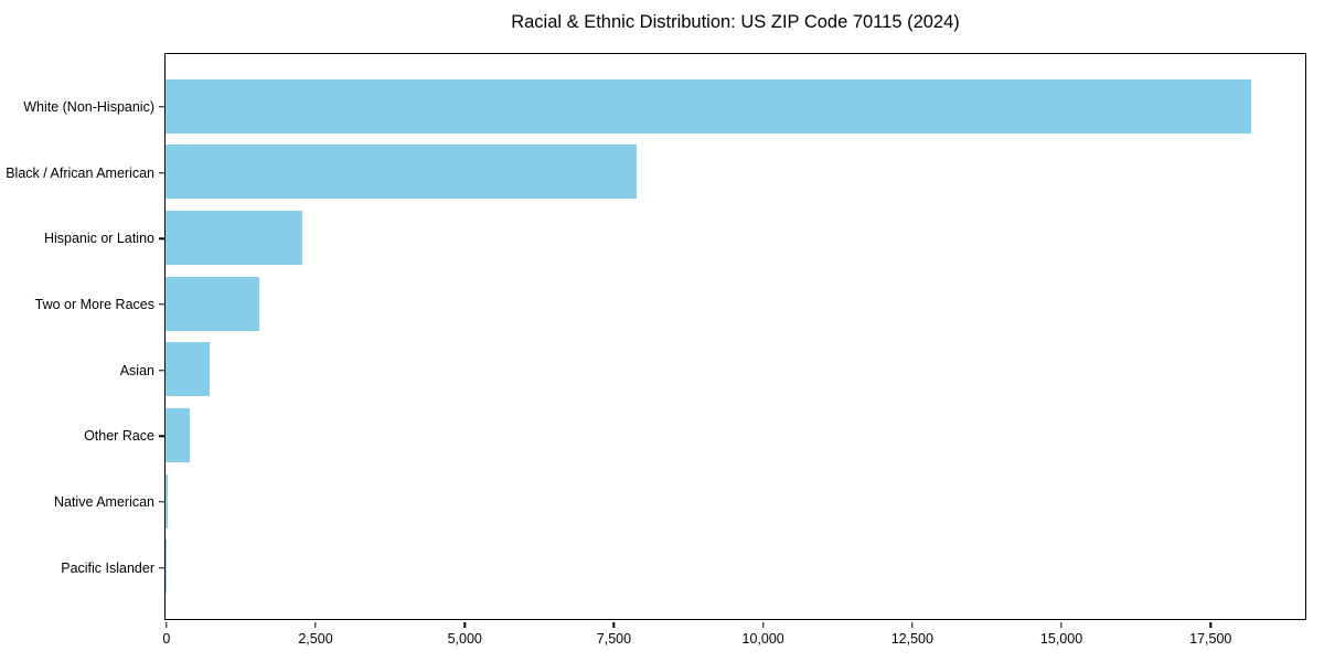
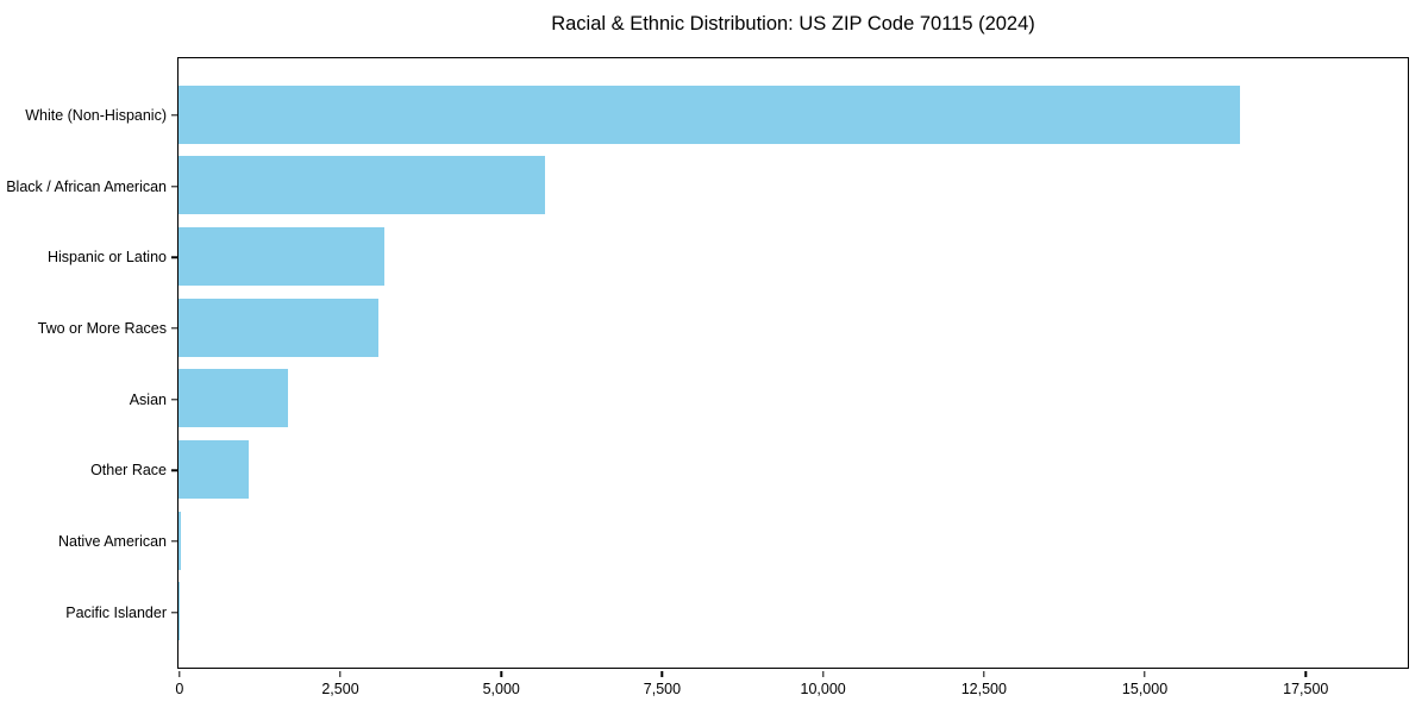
White (Non-Hispanic): 18200 -> 16500
Black / African American: 7900 -> 5700
Hispanic or Latino: 2300 -> 3200
Two or More Races: 1600 -> 3100
Asian: 700 -> 1700
Other Race: 400 -> 1100
